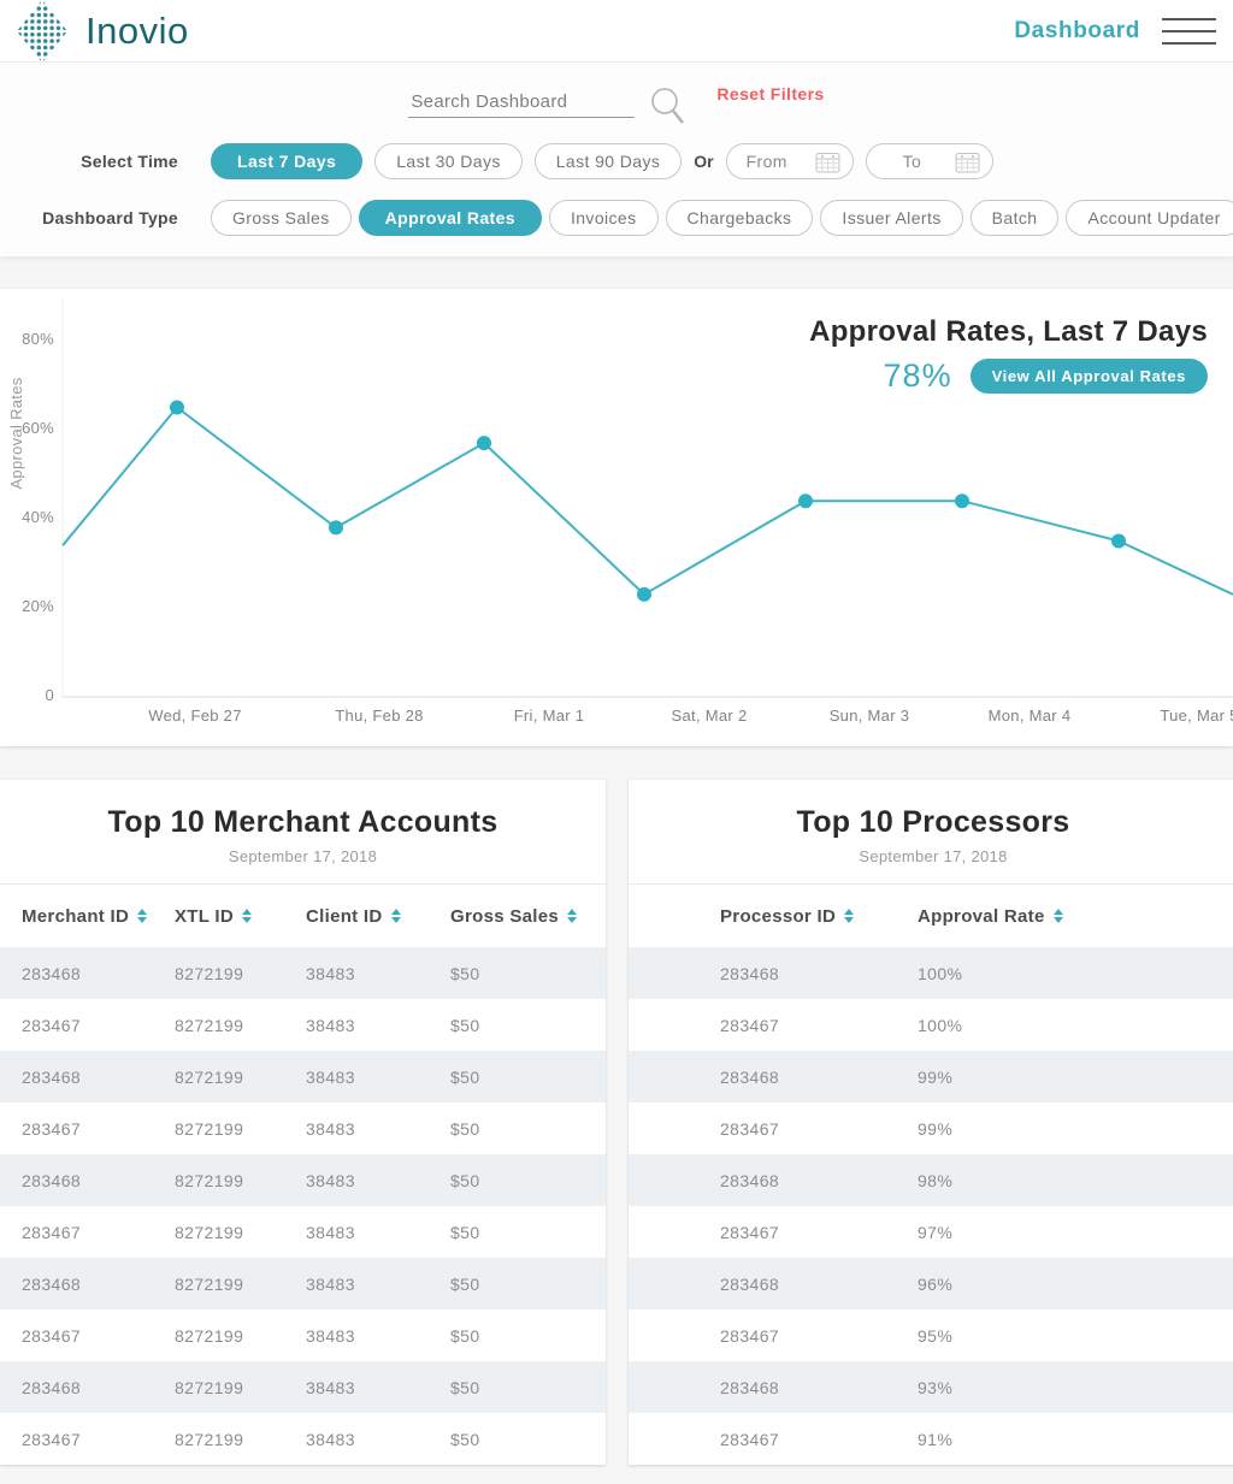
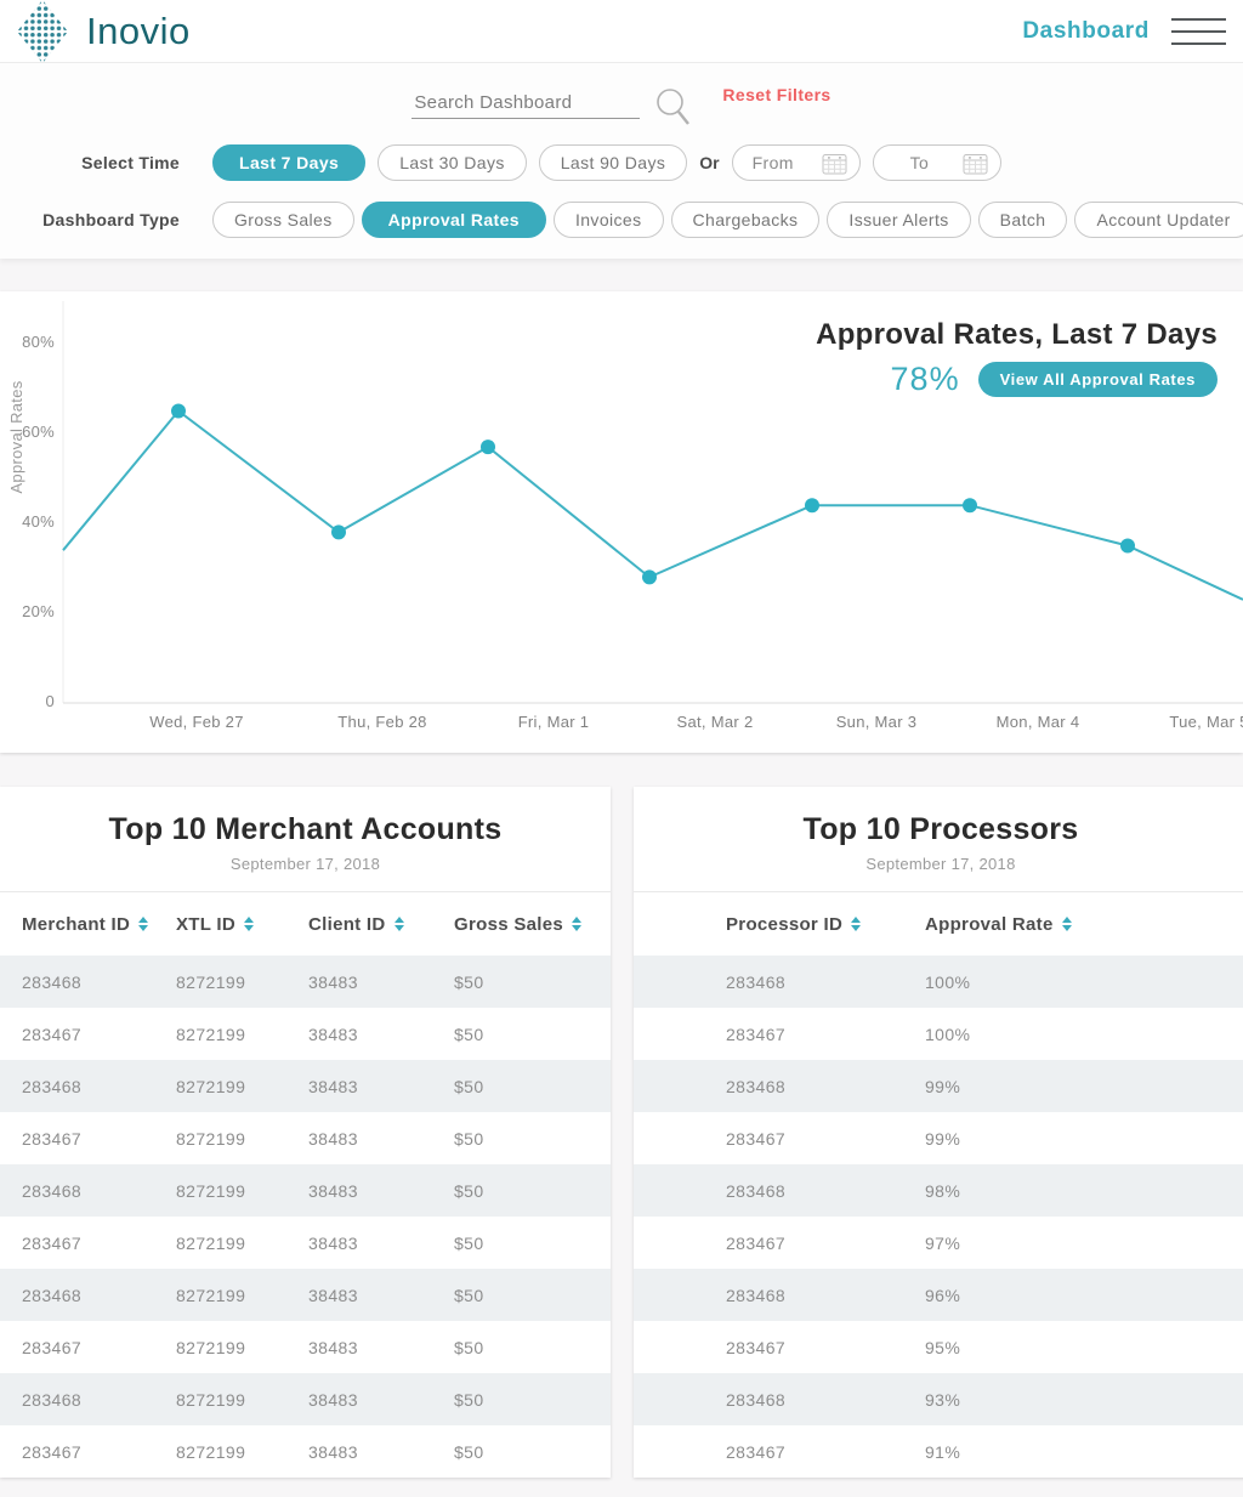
Sat, Mar 2: 23% -> 28%
